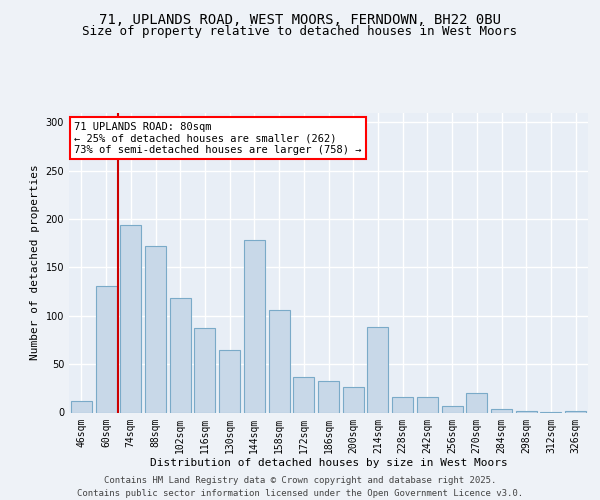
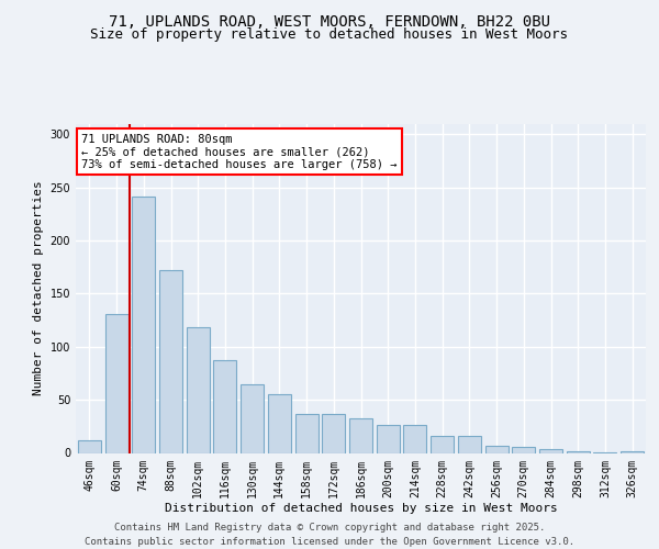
74sqm: 194 -> 241
144sqm: 178 -> 55
158sqm: 106 -> 37
214sqm: 88 -> 26
270sqm: 20 -> 6
